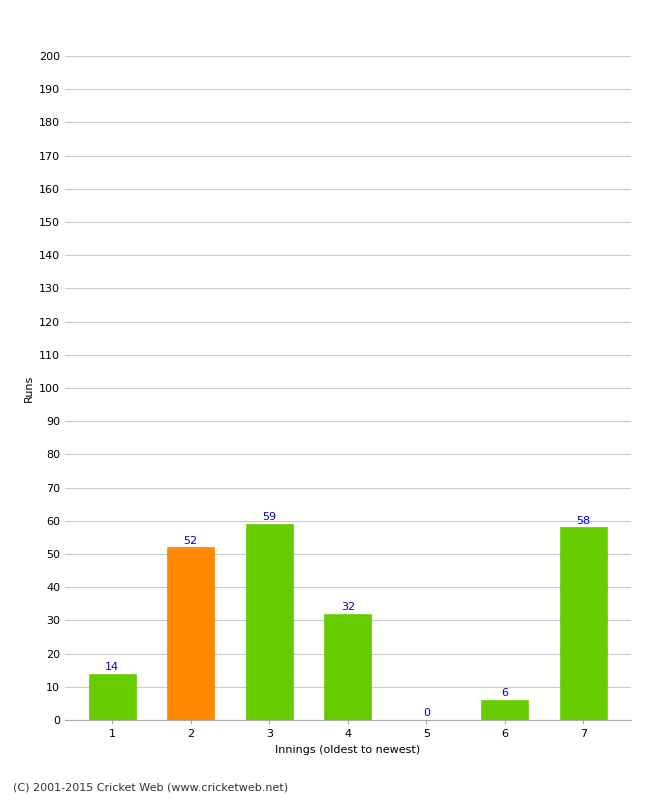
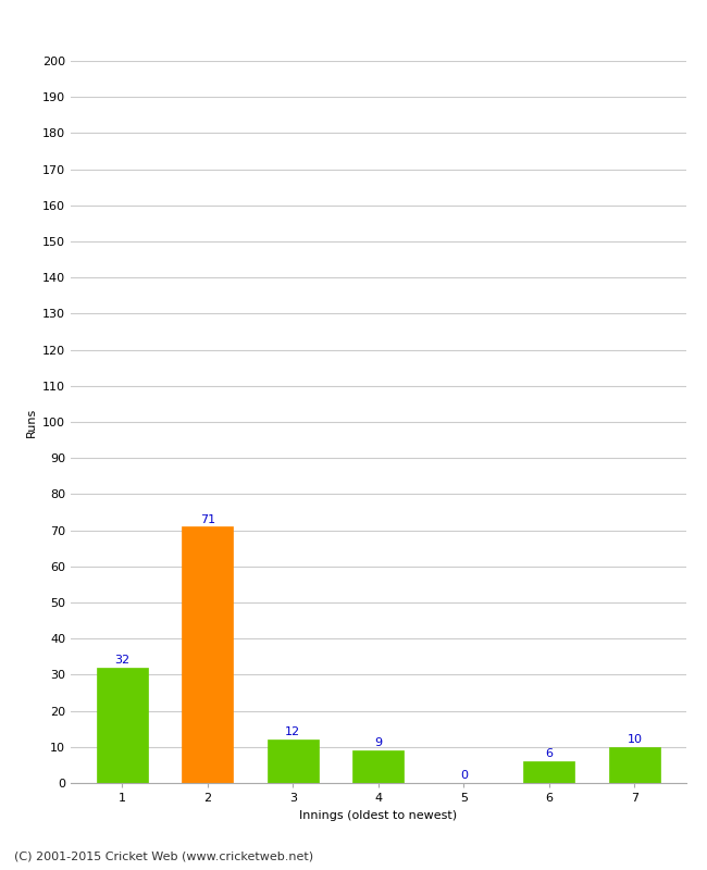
1: 14 -> 32
2: 52 -> 71
3: 59 -> 12
4: 32 -> 9
7: 58 -> 10
